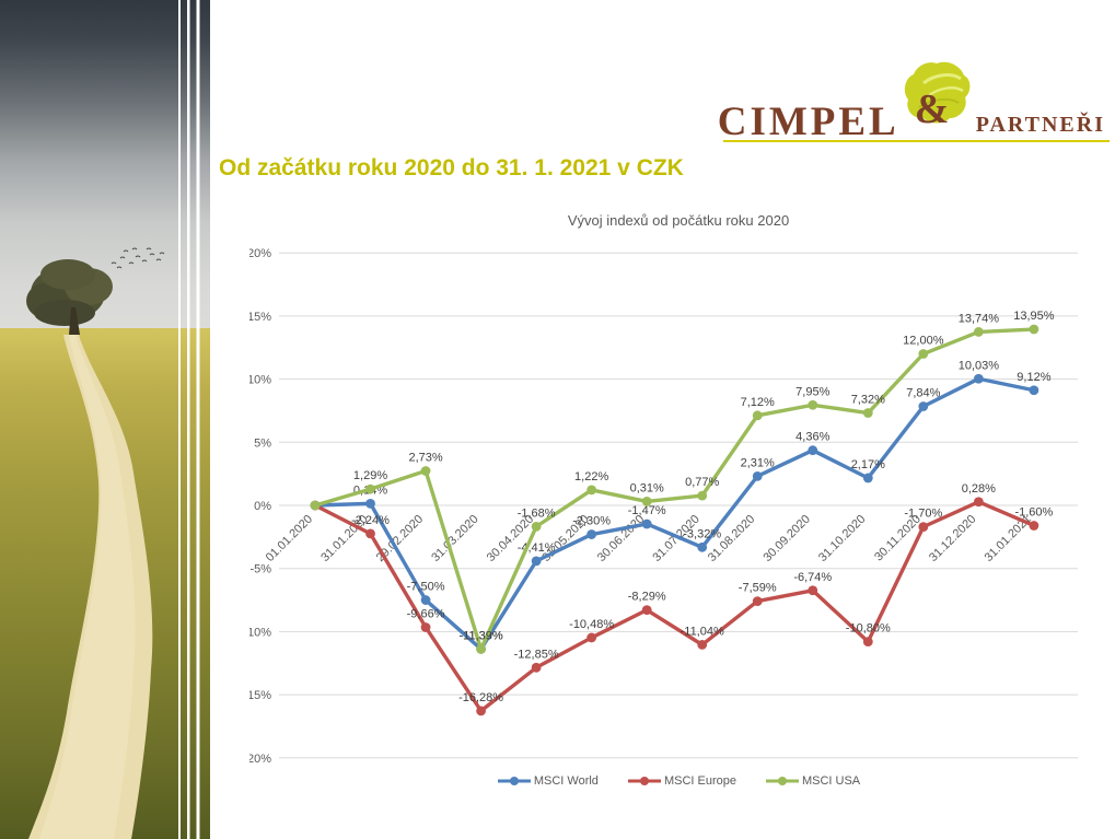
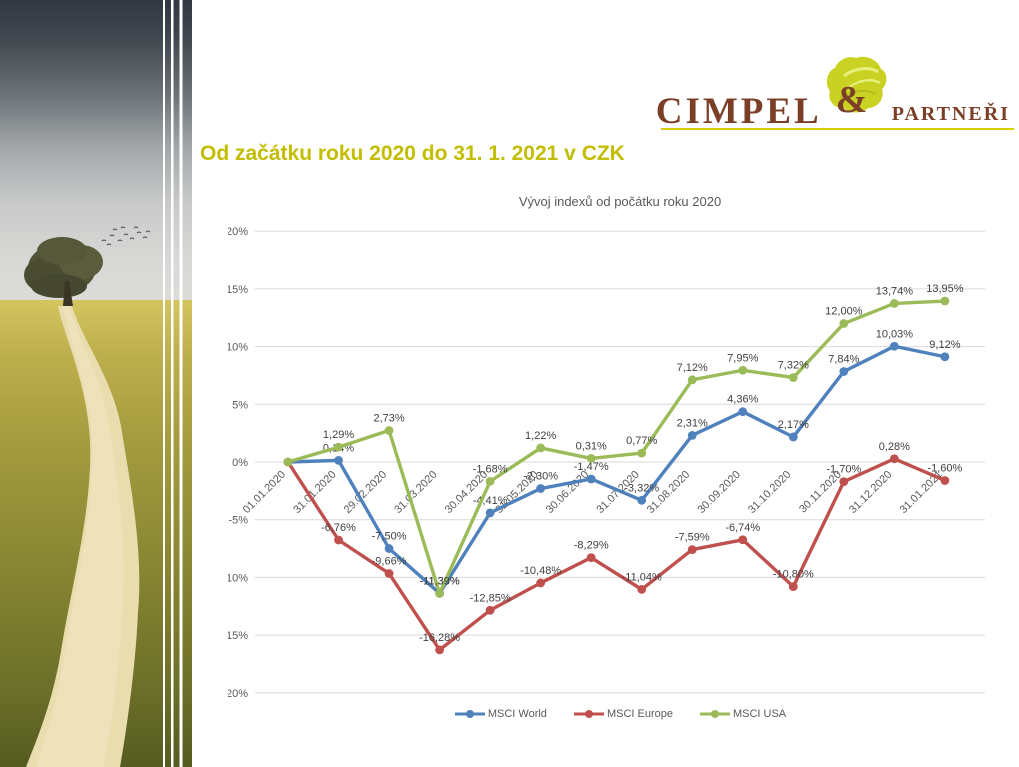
MSCI Europe/31.01.2020: -2,24% -> -6,76%
